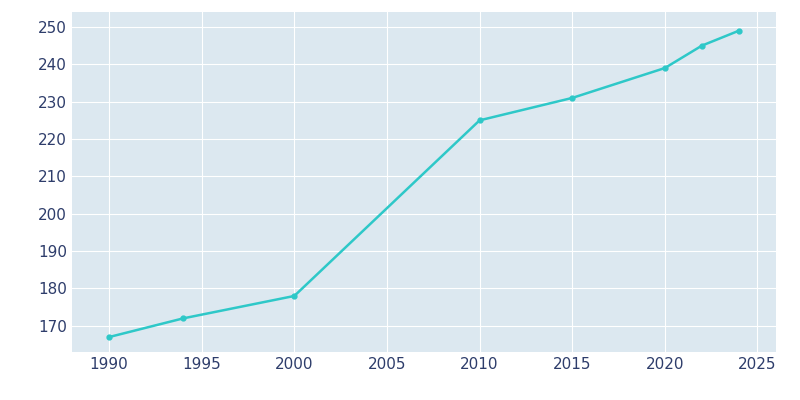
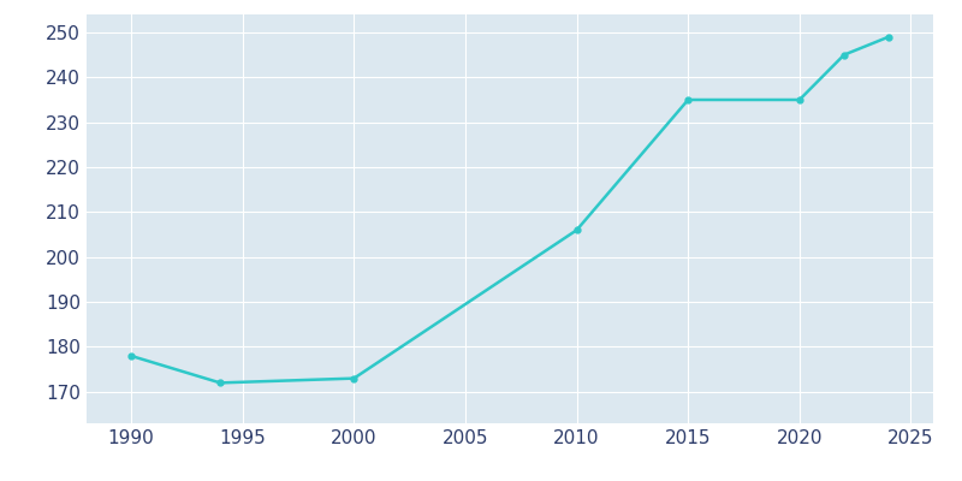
1990: 167 -> 178
2000: 178 -> 173
2010: 225 -> 206
2015: 231 -> 235
2020: 239 -> 235
